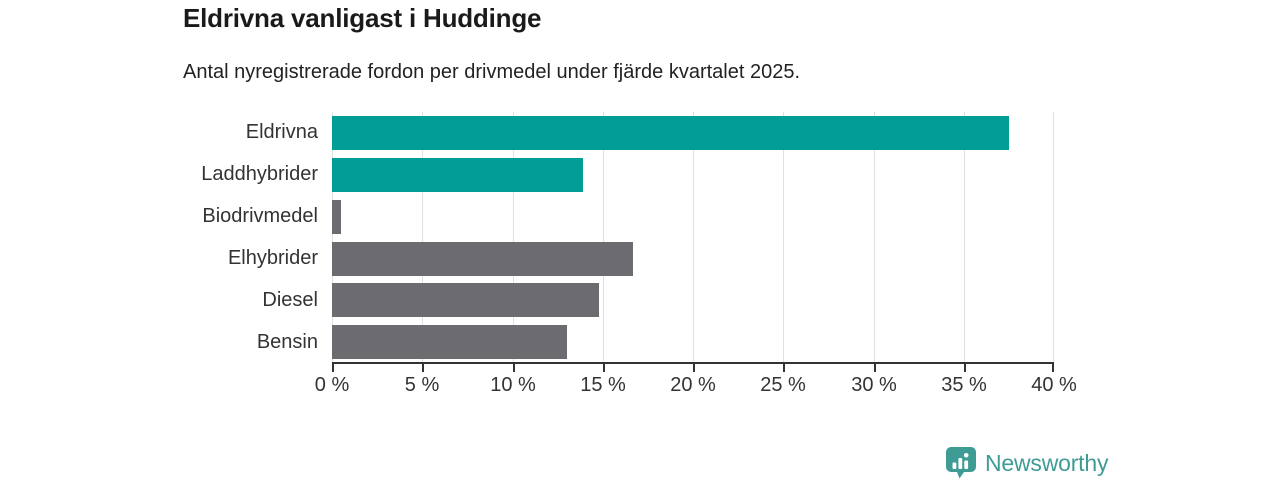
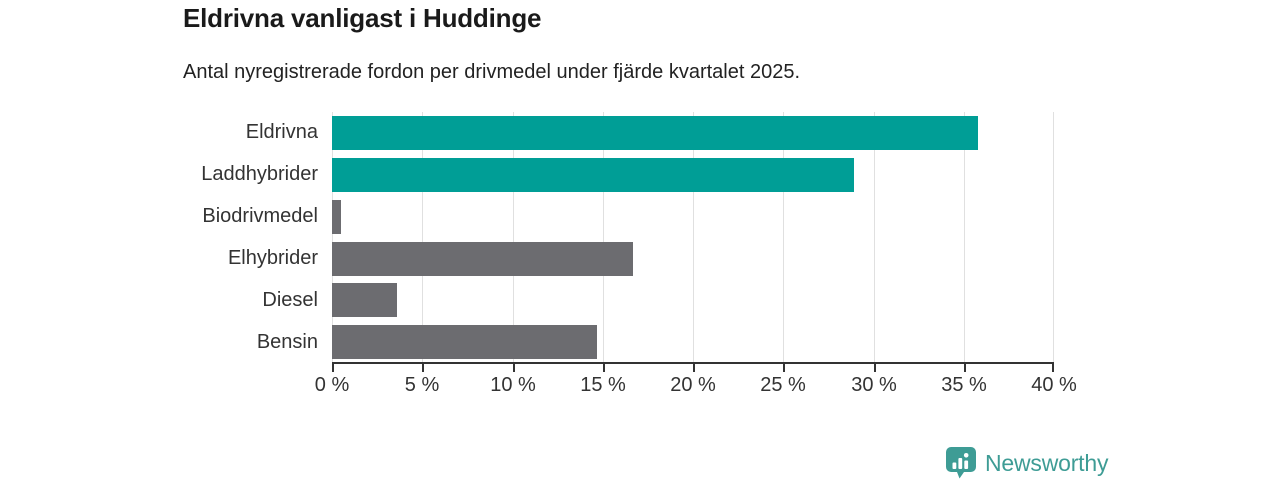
Eldrivna: 37.5% -> 35.8%
Laddhybrider: 13.9% -> 28.9%
Diesel: 14.8% -> 3.6%
Bensin: 13.0% -> 14.7%
